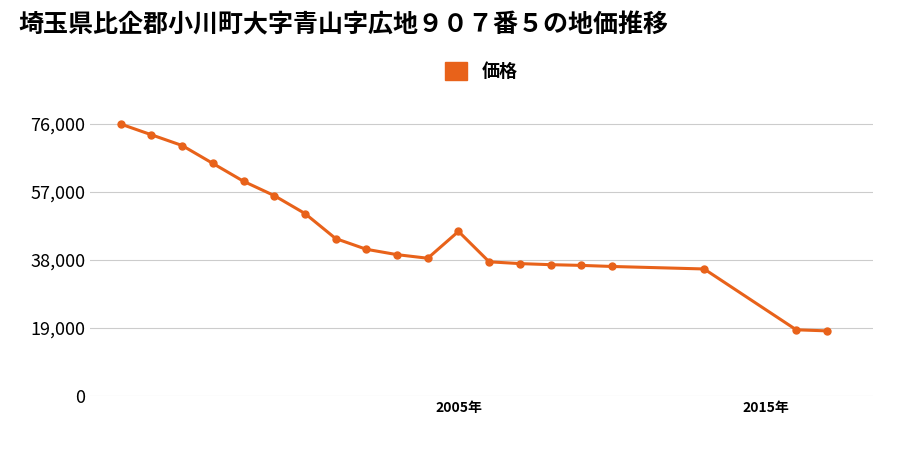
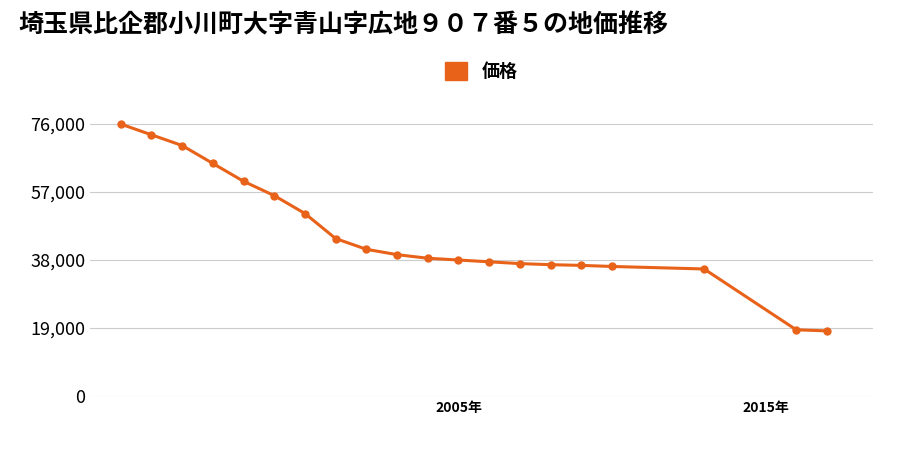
2005年: 46,000 -> 38,000
